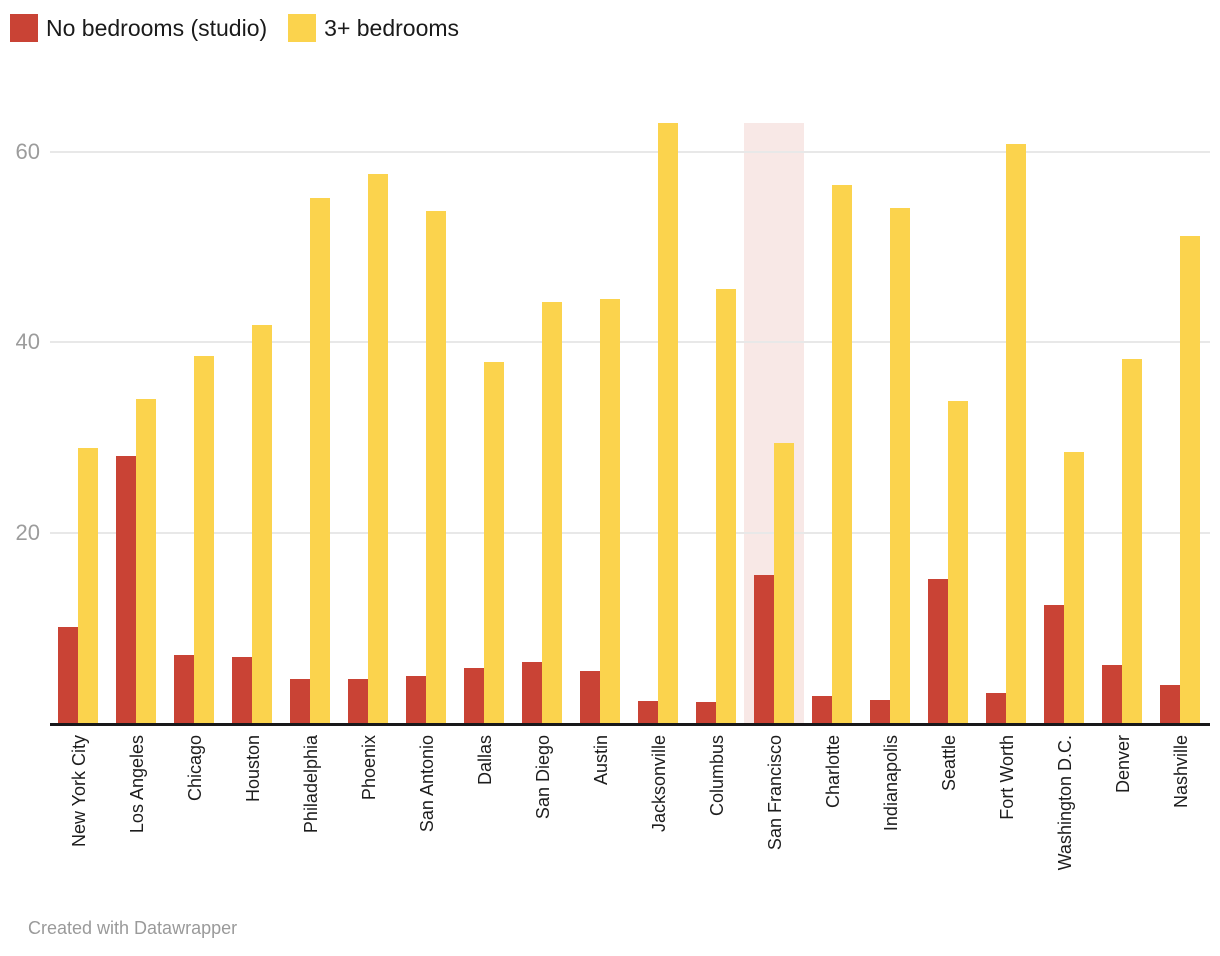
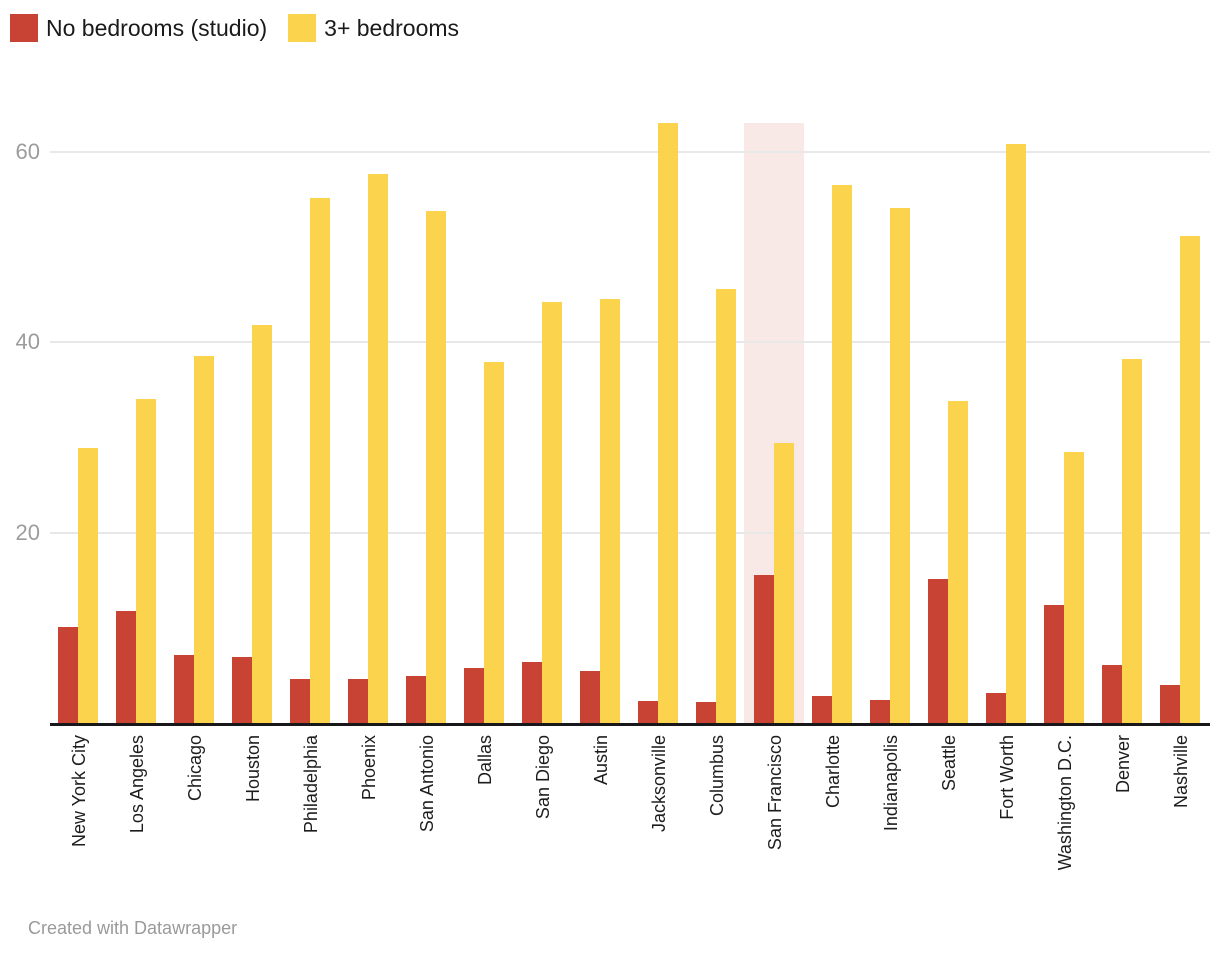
No bedrooms (studio)/Los Angeles: 28 -> 12
